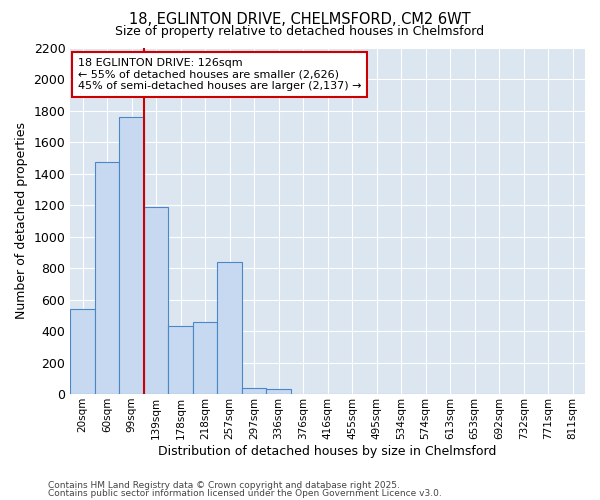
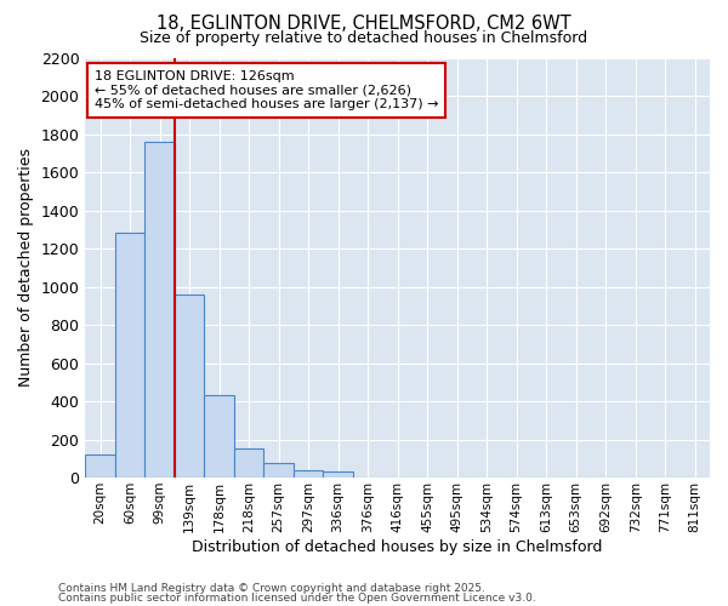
20sqm: 540 -> 120
60sqm: 1470 -> 1280
139sqm: 1190 -> 960
218sqm: 460 -> 150
257sqm: 840 -> 80
